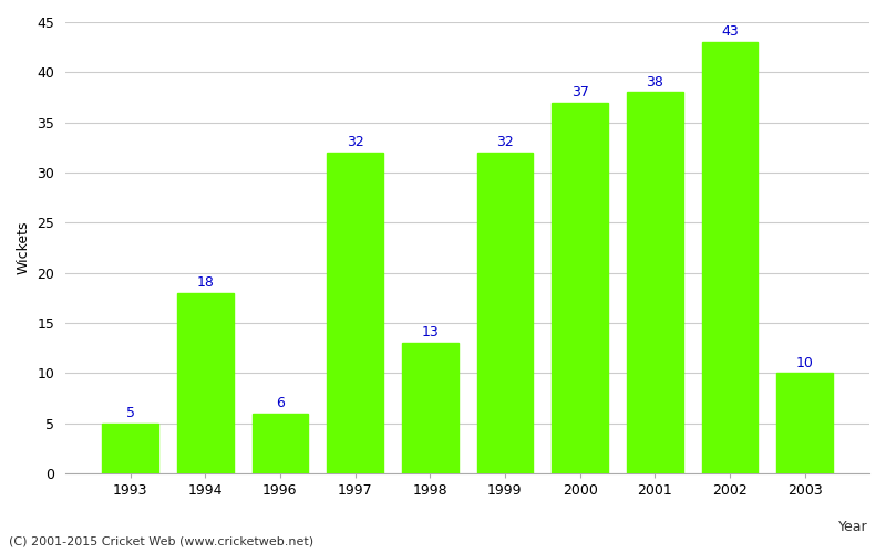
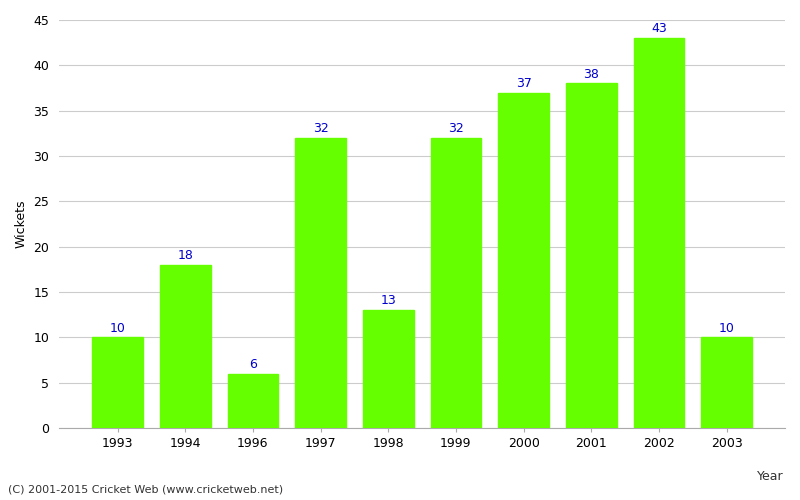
1993: 5 -> 10
